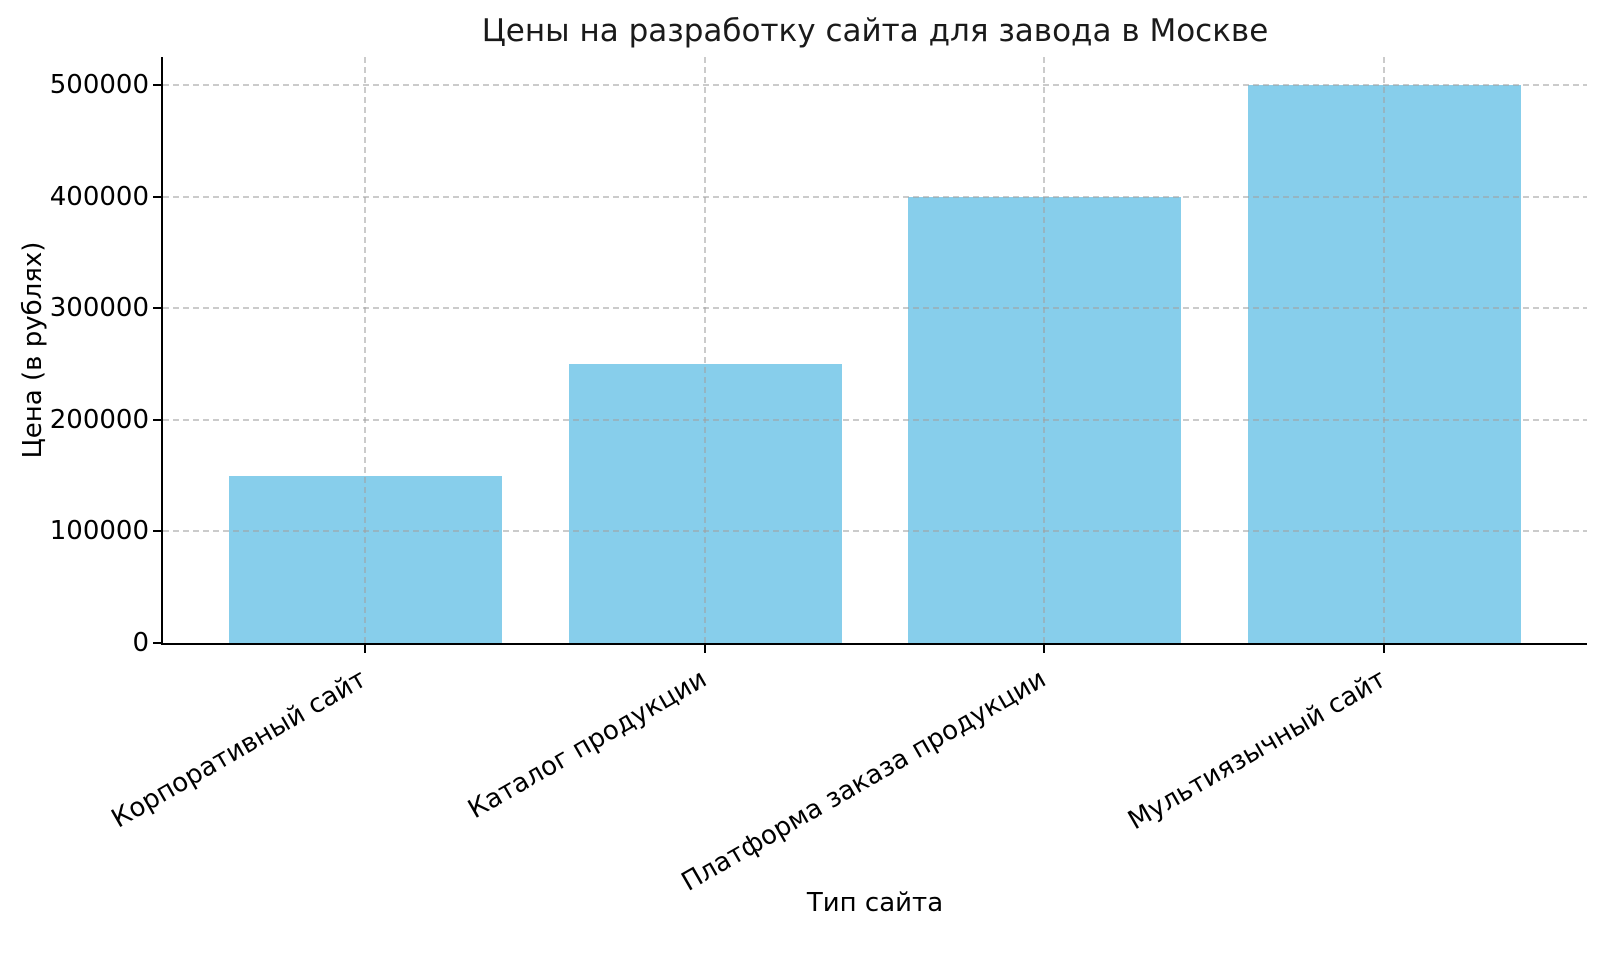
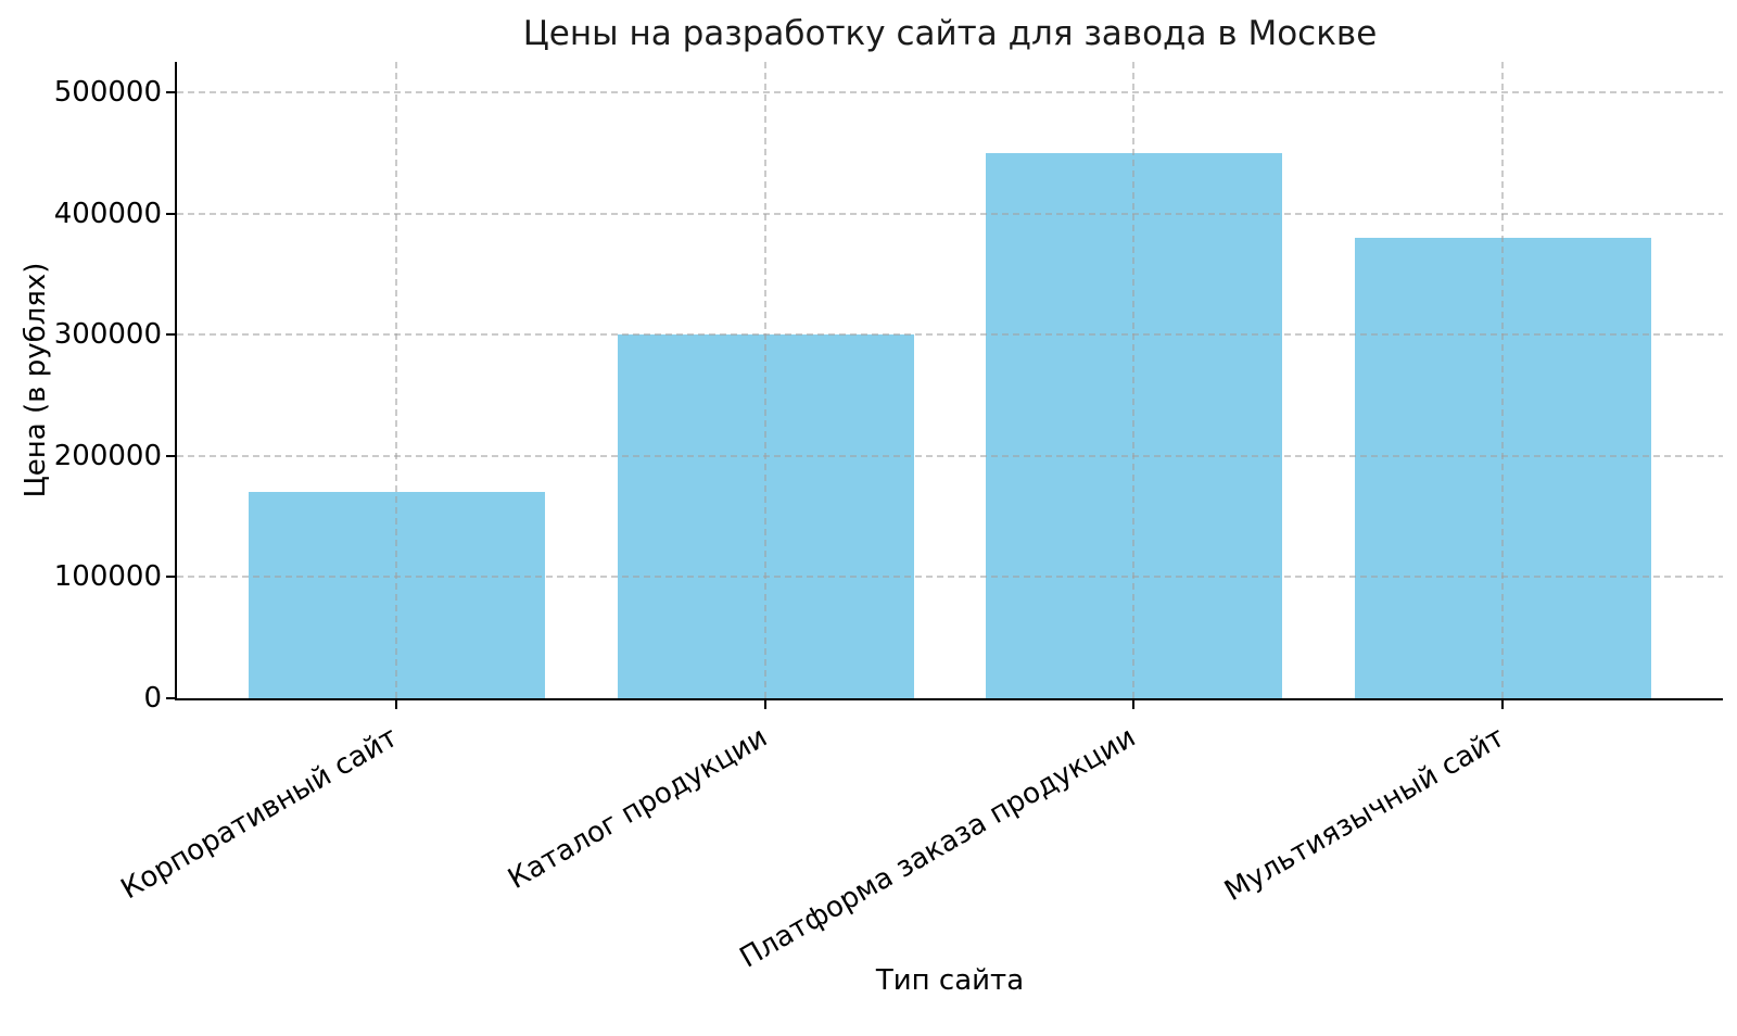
Корпоративный сайт: 150000 -> 170000
Каталог продукции: 250000 -> 300000
Платформа заказа продукции: 400000 -> 450000
Мультиязычный сайт: 500000 -> 380000
